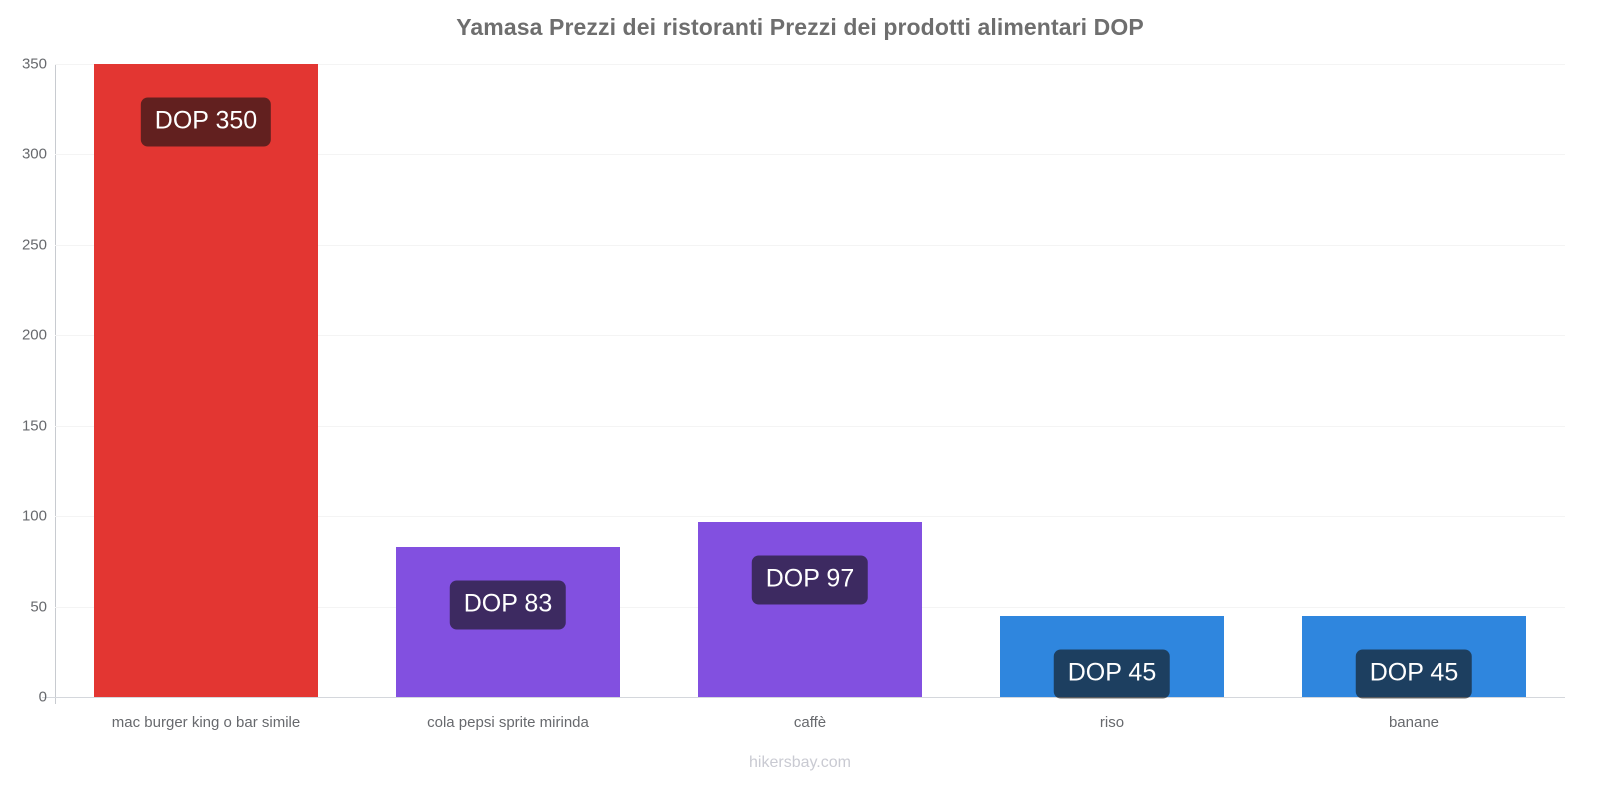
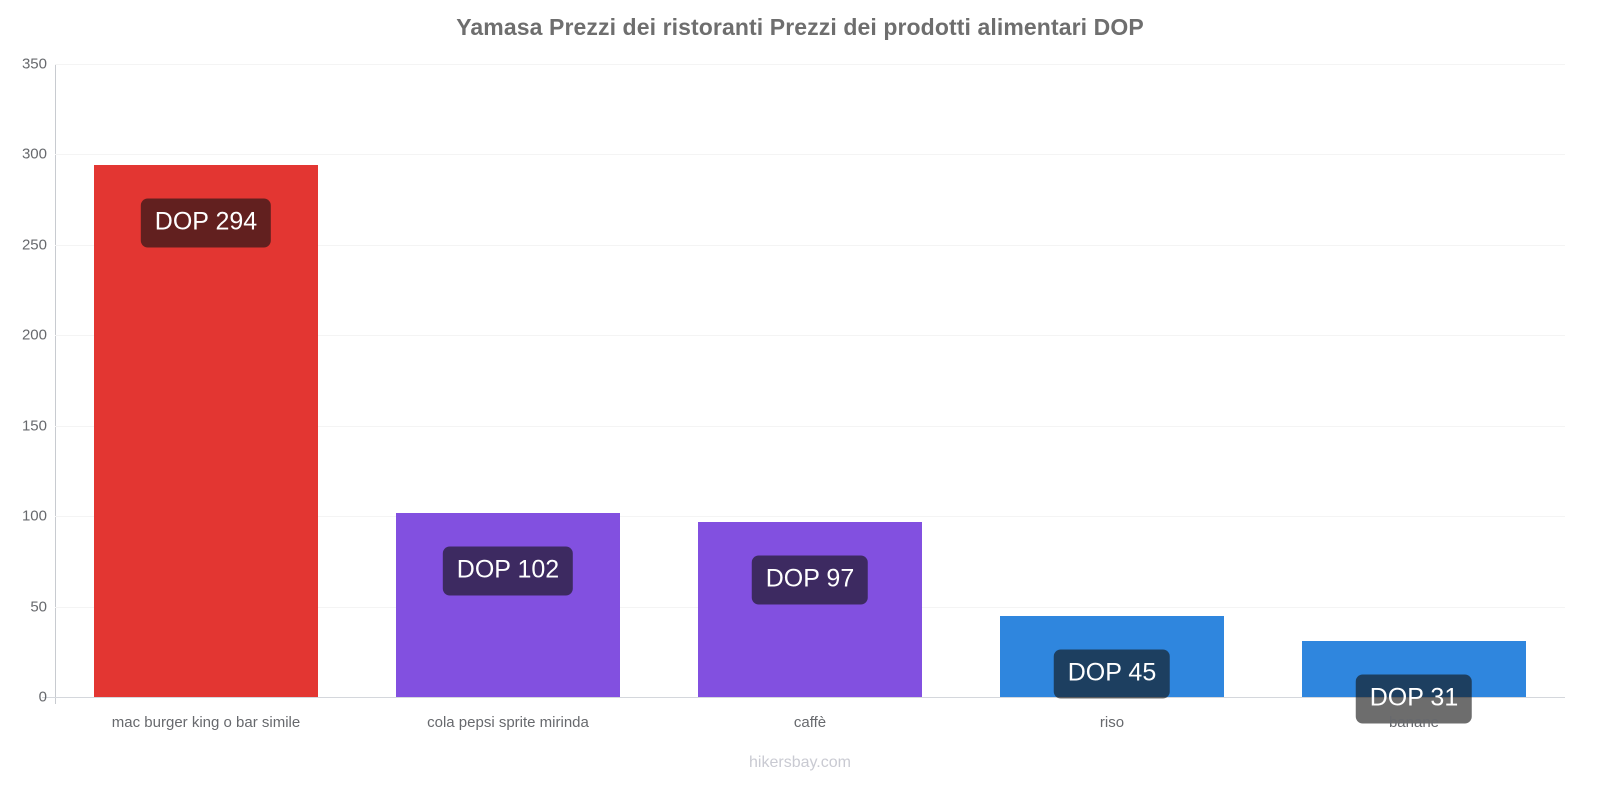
mac burger king o bar simile: 350 -> 294
cola pepsi sprite mirinda: 83 -> 102
banane: 45 -> 31
